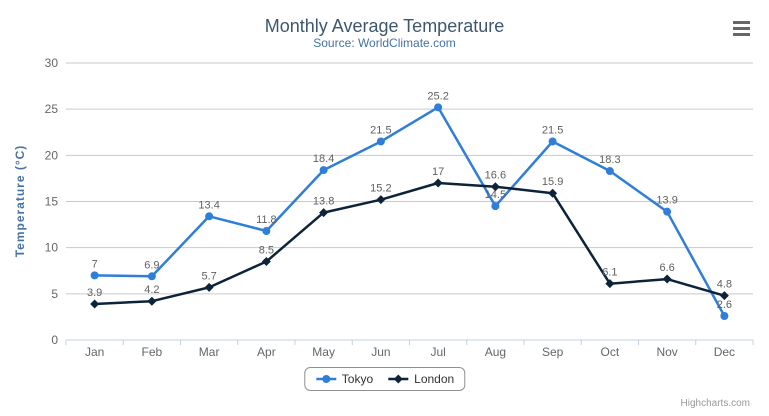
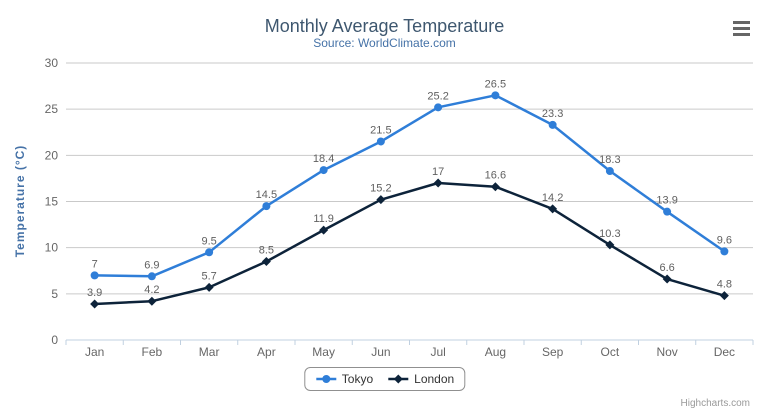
Tokyo/Mar: 13.4 -> 9.5
Tokyo/Apr: 11.8 -> 14.5
London/May: 13.8 -> 11.9
Tokyo/Aug: 14.5 -> 26.5
Tokyo/Sep: 21.5 -> 23.3
London/Sep: 15.9 -> 14.2
London/Oct: 6.1 -> 10.3
Tokyo/Dec: 2.6 -> 9.6
